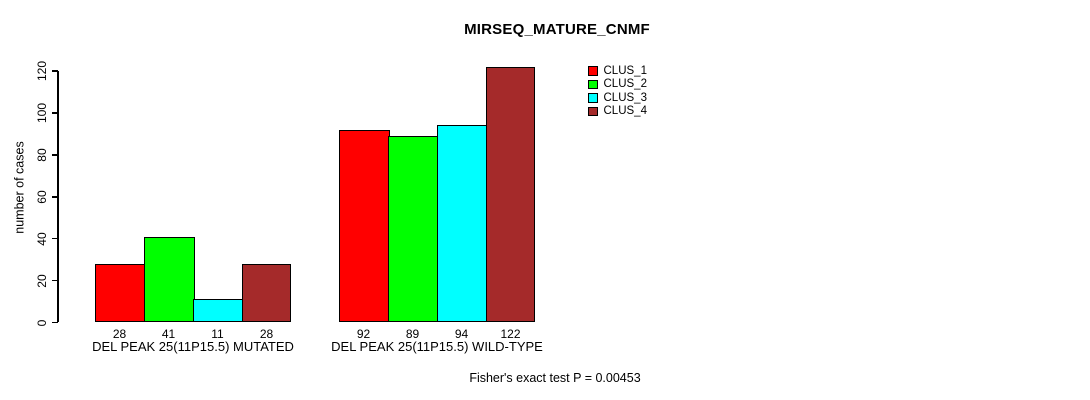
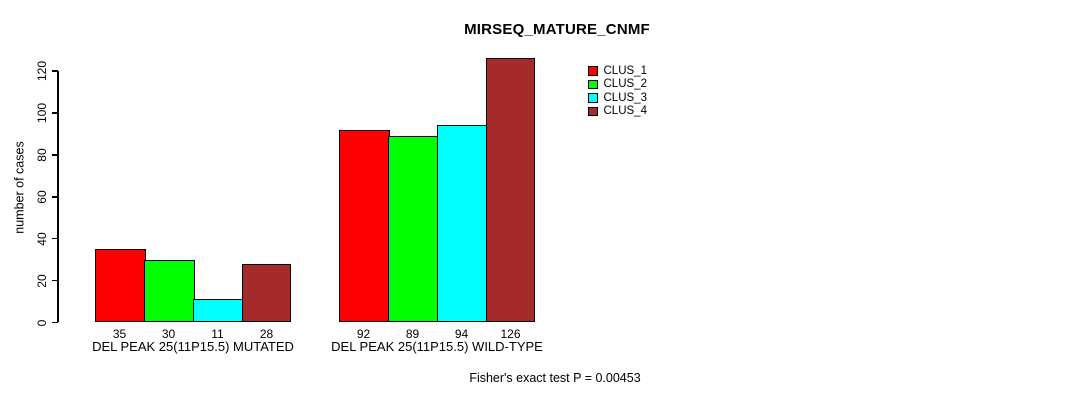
CLUS_1/DEL PEAK 25(11P15.5) MUTATED: 28 -> 35
CLUS_2/DEL PEAK 25(11P15.5) MUTATED: 41 -> 30
CLUS_4/DEL PEAK 25(11P15.5) WILD-TYPE: 122 -> 126
